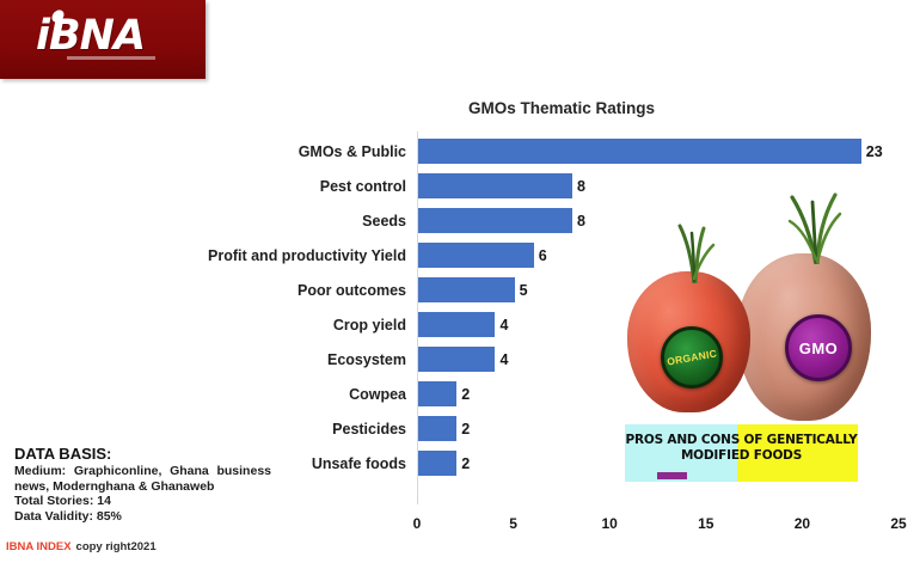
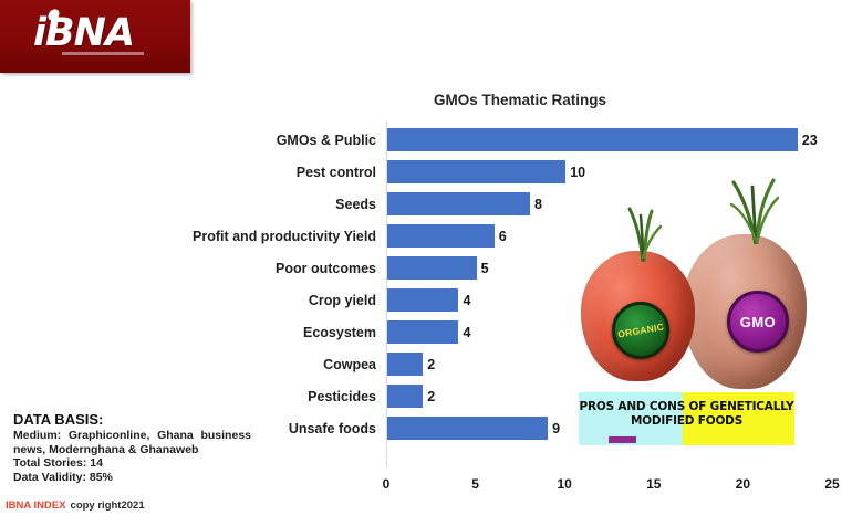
Pest control: 8 -> 10
Unsafe foods: 2 -> 9
